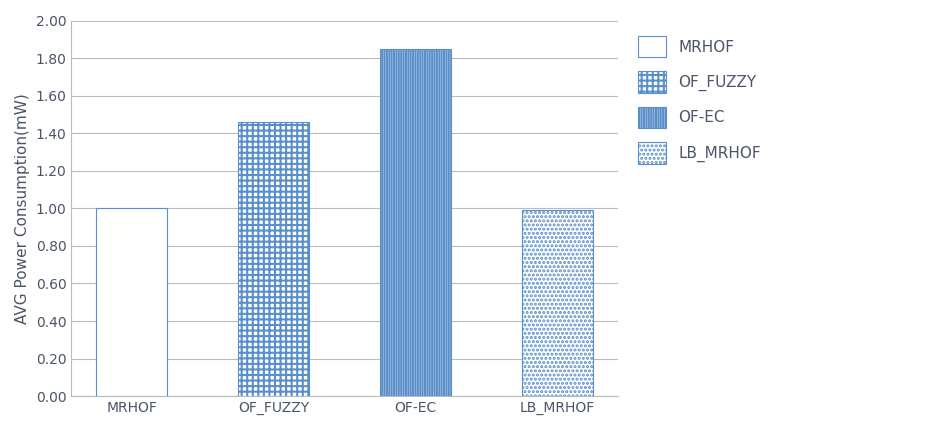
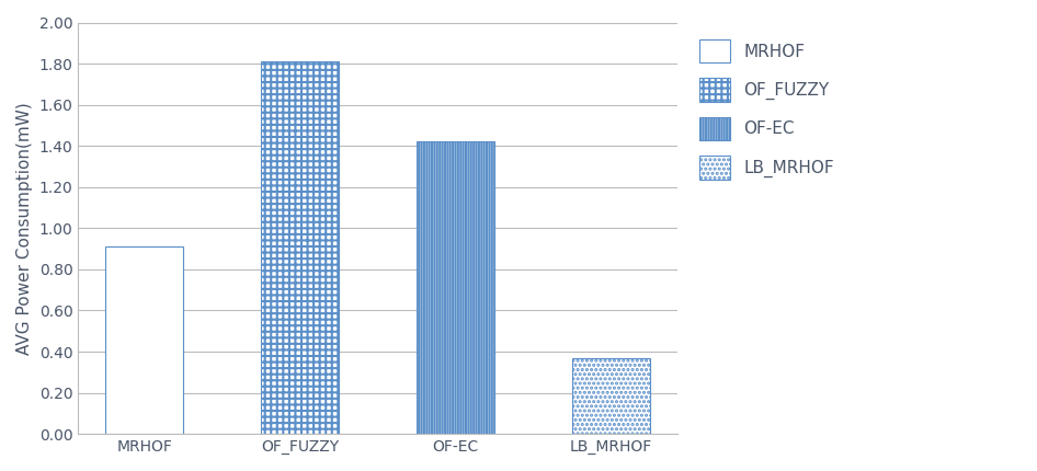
MRHOF: 1.00 -> 0.91
OF_FUZZY: 1.46 -> 1.81
OF-EC: 1.85 -> 1.42
LB_MRHOF: 0.99 -> 0.37
